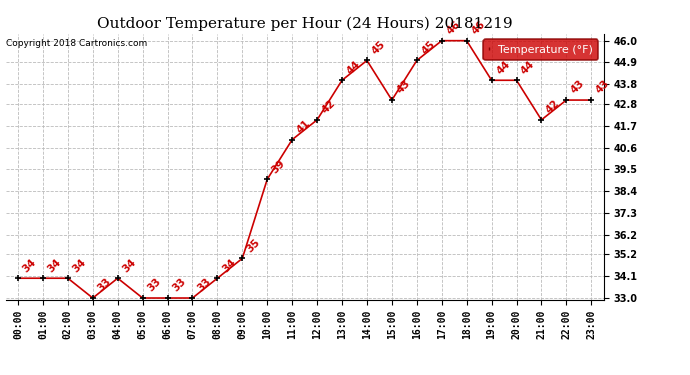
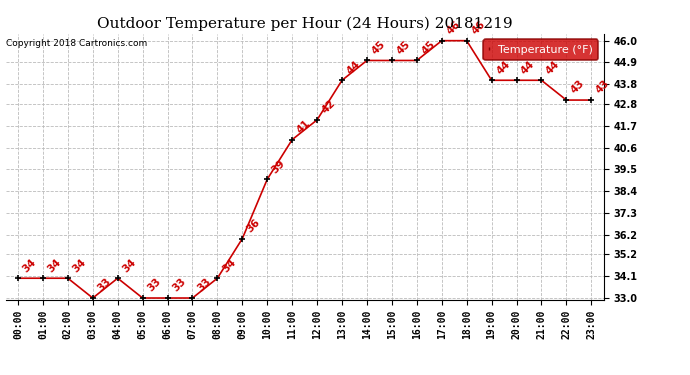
09:00: 35 -> 36
15:00: 43 -> 45
21:00: 42 -> 44
